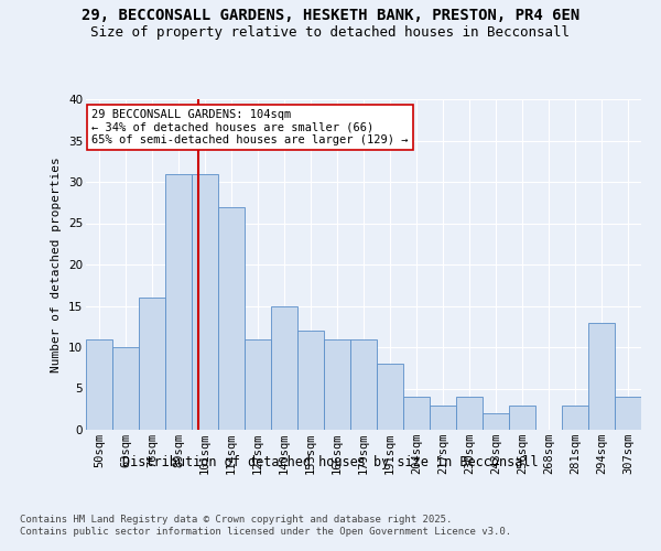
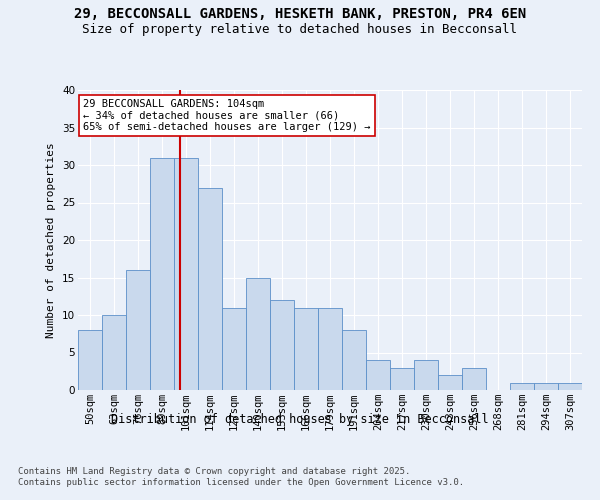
50sqm: 11 -> 8
281sqm: 3 -> 1
294sqm: 13 -> 1
307sqm: 4 -> 1
